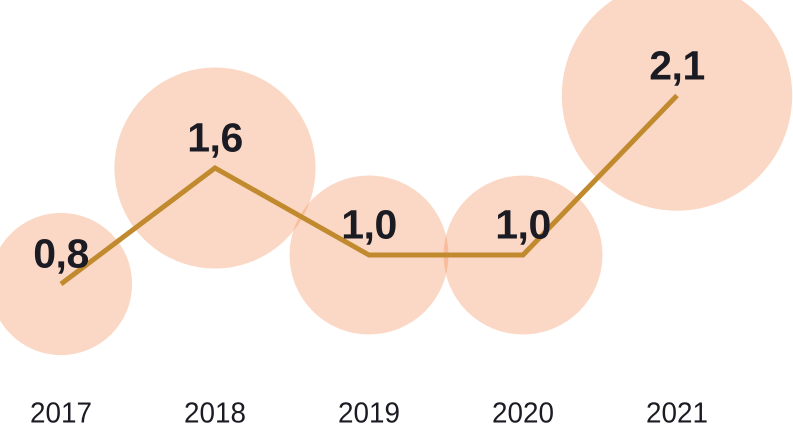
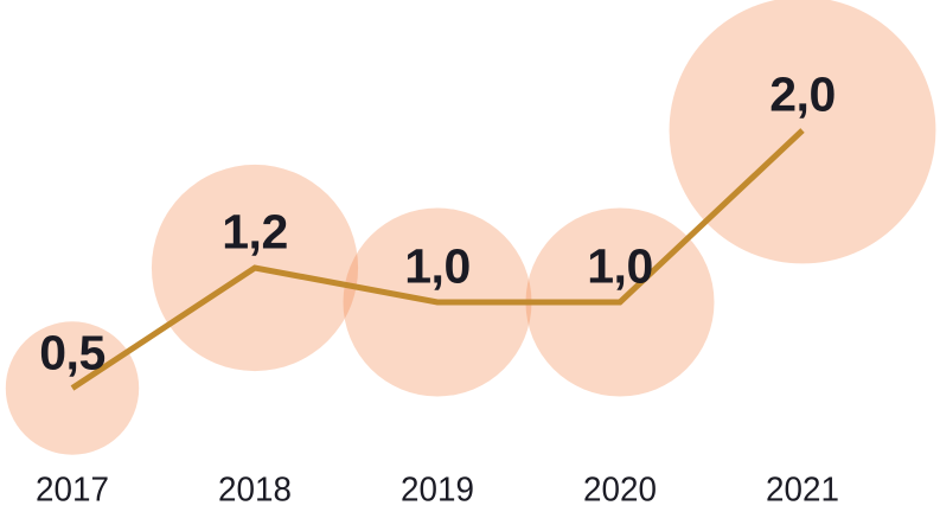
2017: 0,8 -> 0,5
2018: 1,6 -> 1,2
2021: 2,1 -> 2,0
